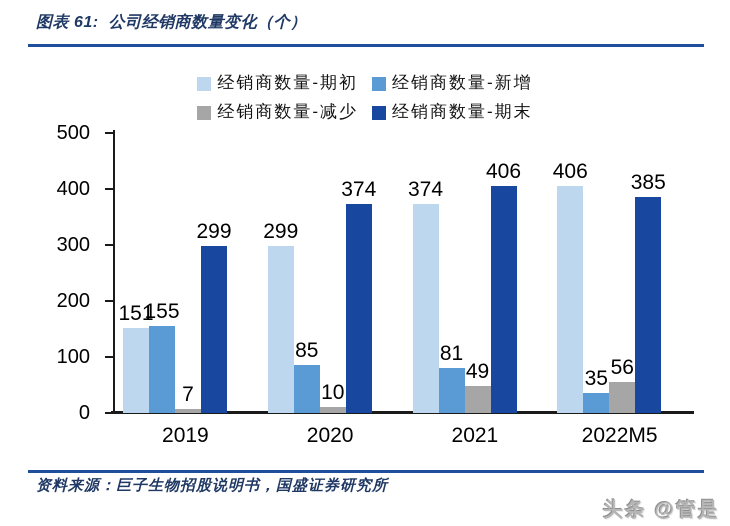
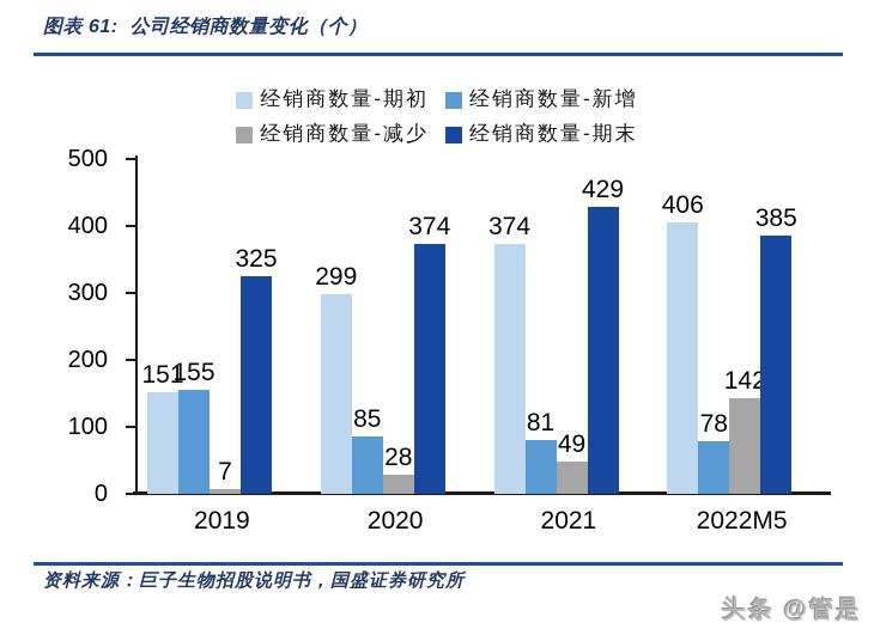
经销商数量-期末/2019: 299 -> 325
经销商数量-减少/2020: 10 -> 28
经销商数量-期末/2021: 406 -> 429
经销商数量-新增/2022M5: 35 -> 78
经销商数量-减少/2022M5: 56 -> 142
